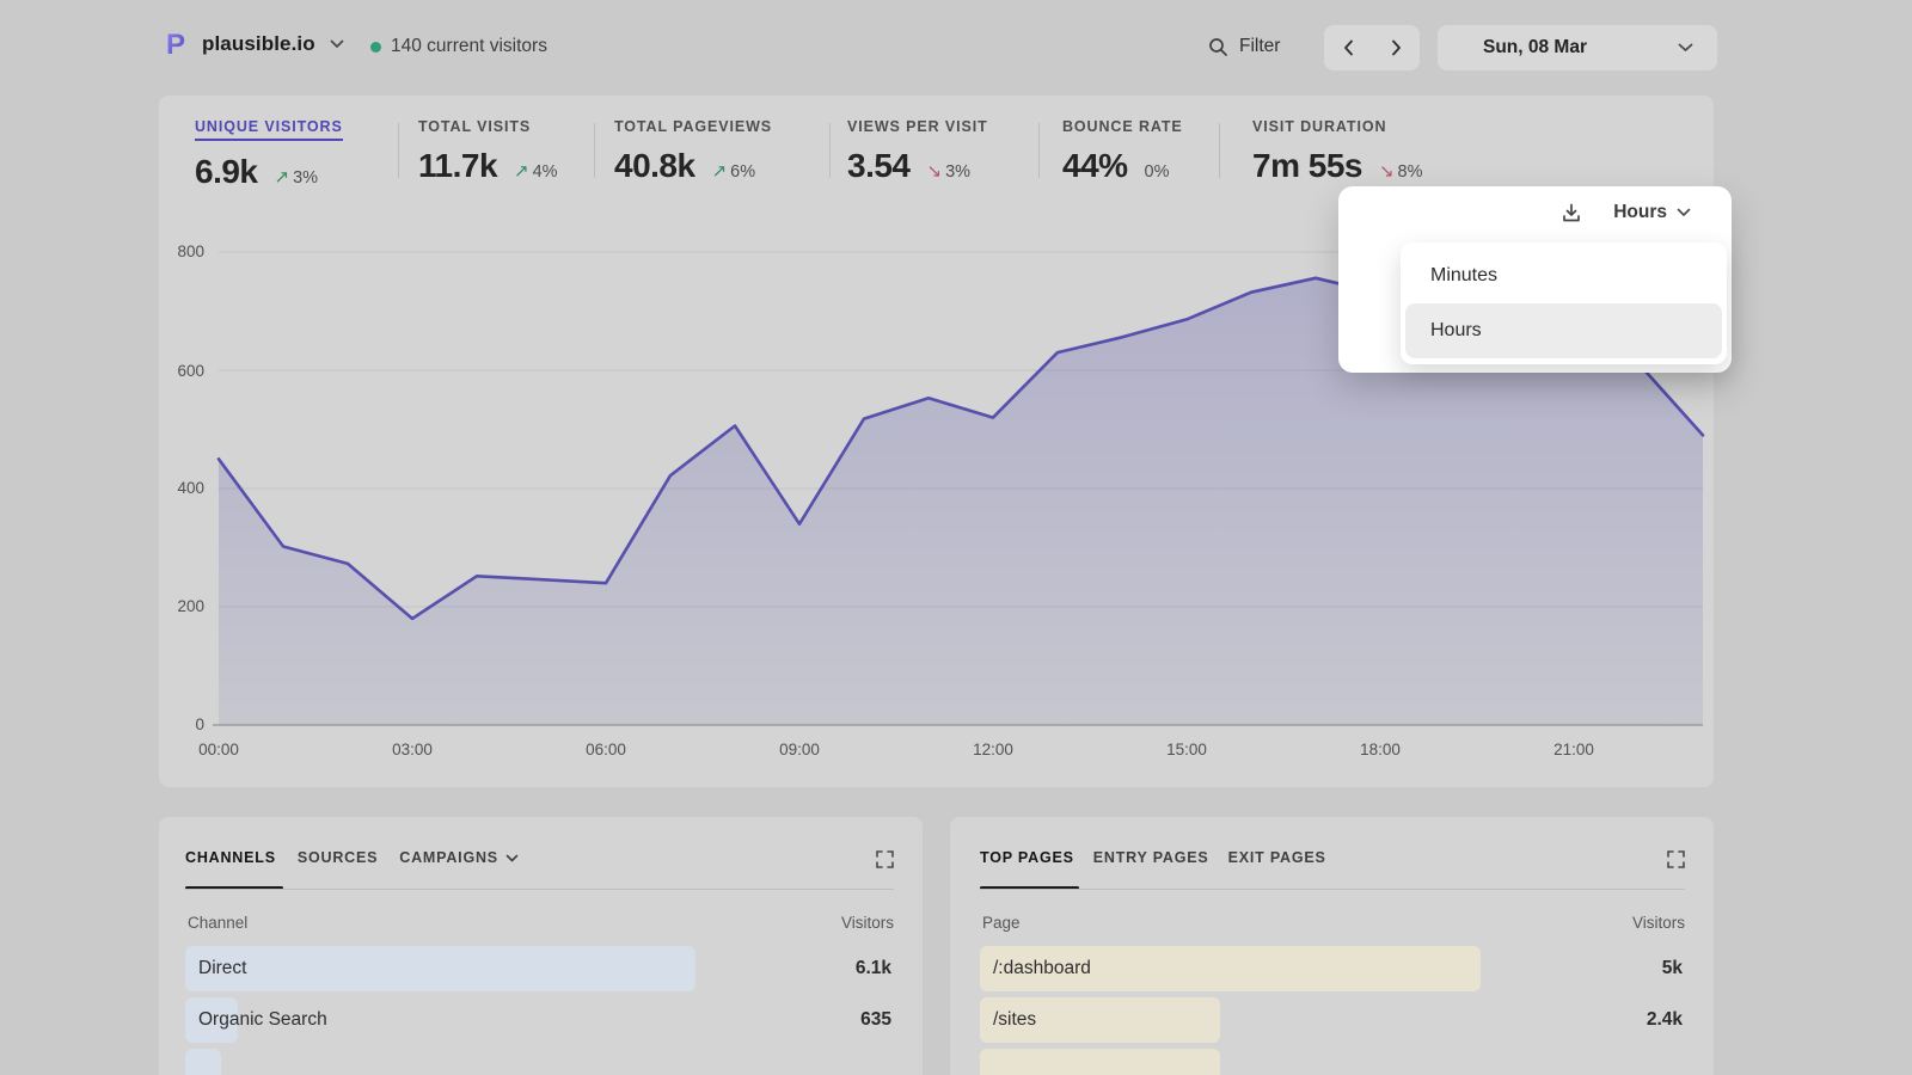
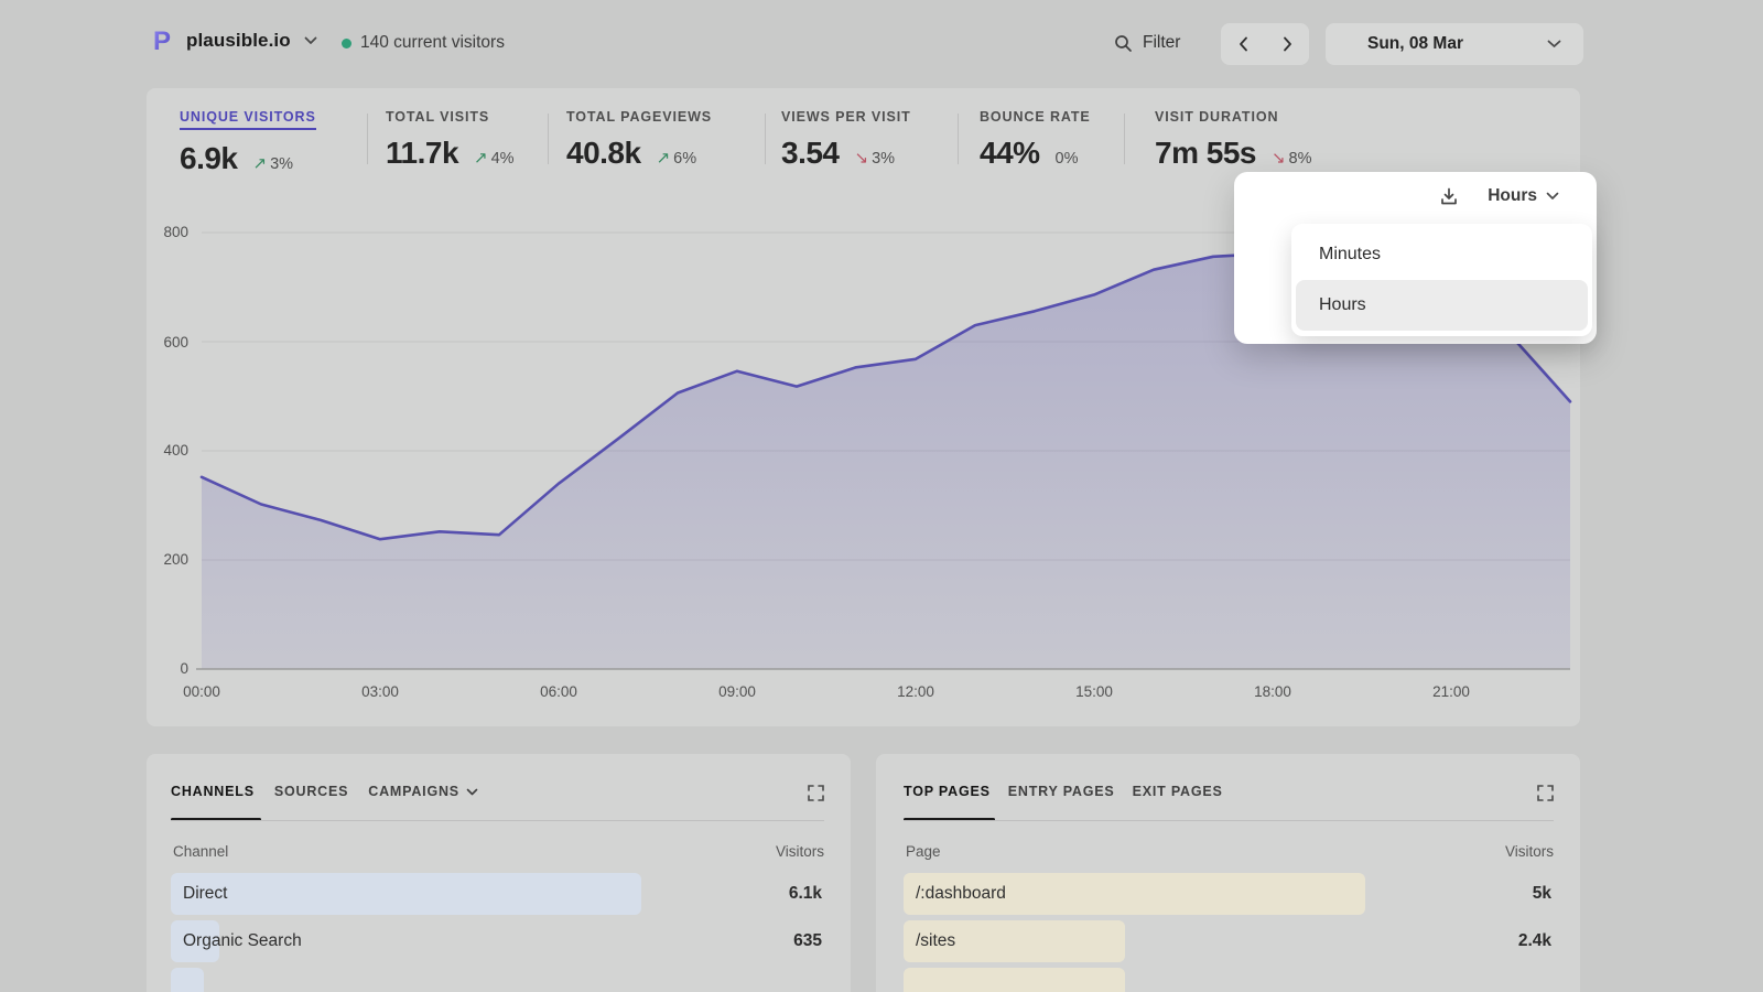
00:00: 450 -> 350
03:00: 180 -> 240
06:00: 240 -> 340
09:00: 340 -> 550
12:00: 520 -> 570
18:00: 730 -> 760
